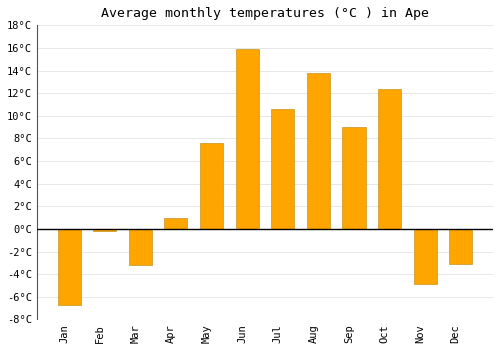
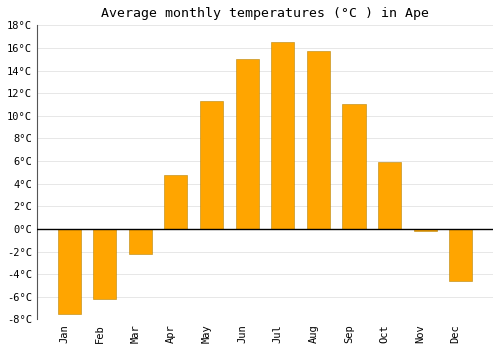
Jan: -6.7°C -> -7.5°C
Feb: -0.2°C -> -6.2°C
Mar: -3.2°C -> -2.2°C
Apr: 1.0°C -> 4.8°C
May: 7.6°C -> 11.3°C
Jun: 15.9°C -> 15.0°C
Jul: 10.6°C -> 16.5°C
Aug: 13.8°C -> 15.7°C
Sep: 9.0°C -> 11.0°C
Oct: 12.4°C -> 5.9°C
Nov: -4.9°C -> -0.2°C
Dec: -3.1°C -> -4.6°C
